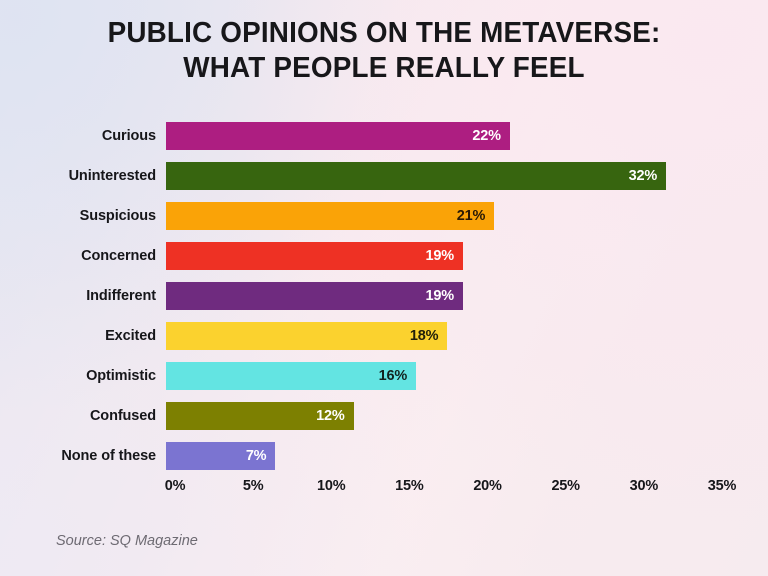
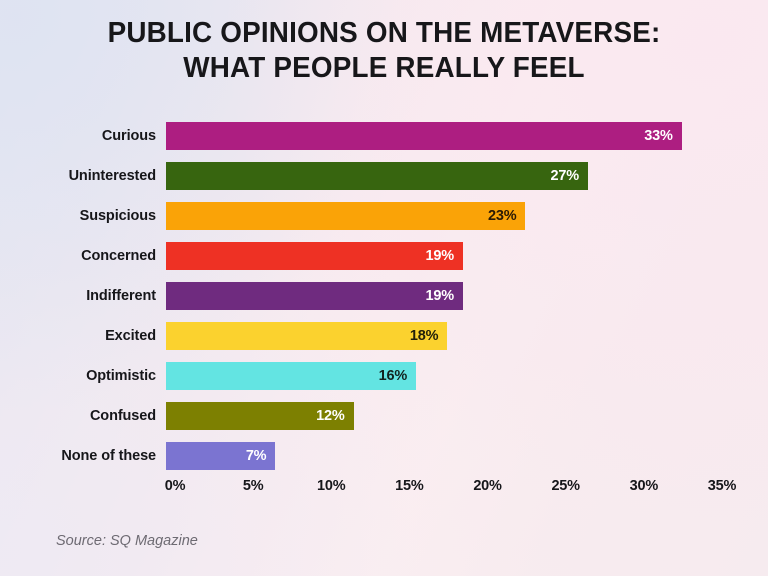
Curious: 22% -> 33%
Uninterested: 32% -> 27%
Suspicious: 21% -> 23%
